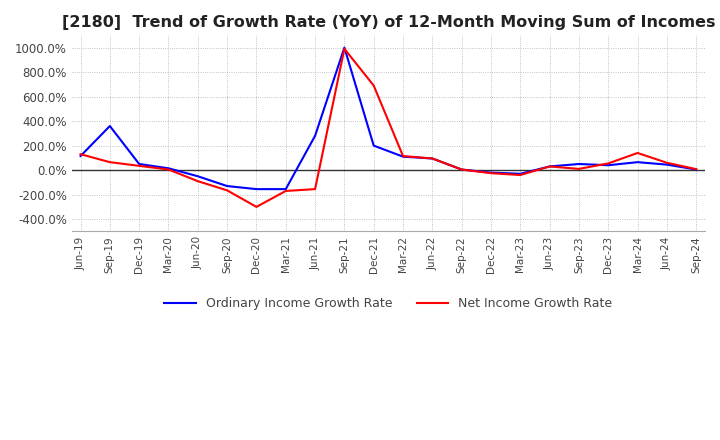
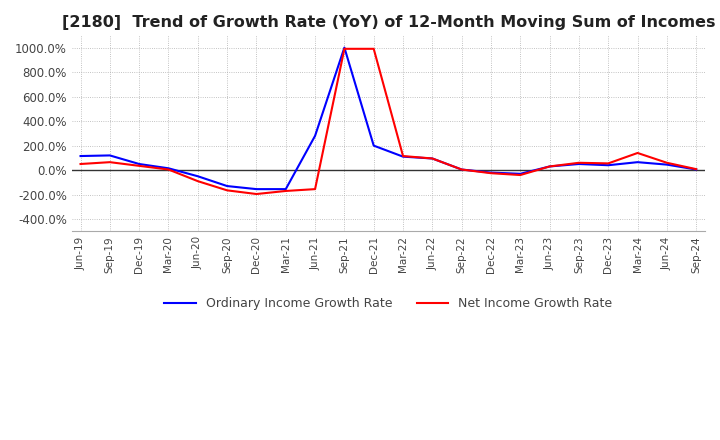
Net Income Growth Rate/Jun-19: 130% -> 50%
Ordinary Income Growth Rate/Sep-19: 360% -> 120%
Net Income Growth Rate/Dec-20: -300% -> -200%
Net Income Growth Rate/Dec-21: 690% -> 990%
Net Income Growth Rate/Sep-23: 10% -> 60%
